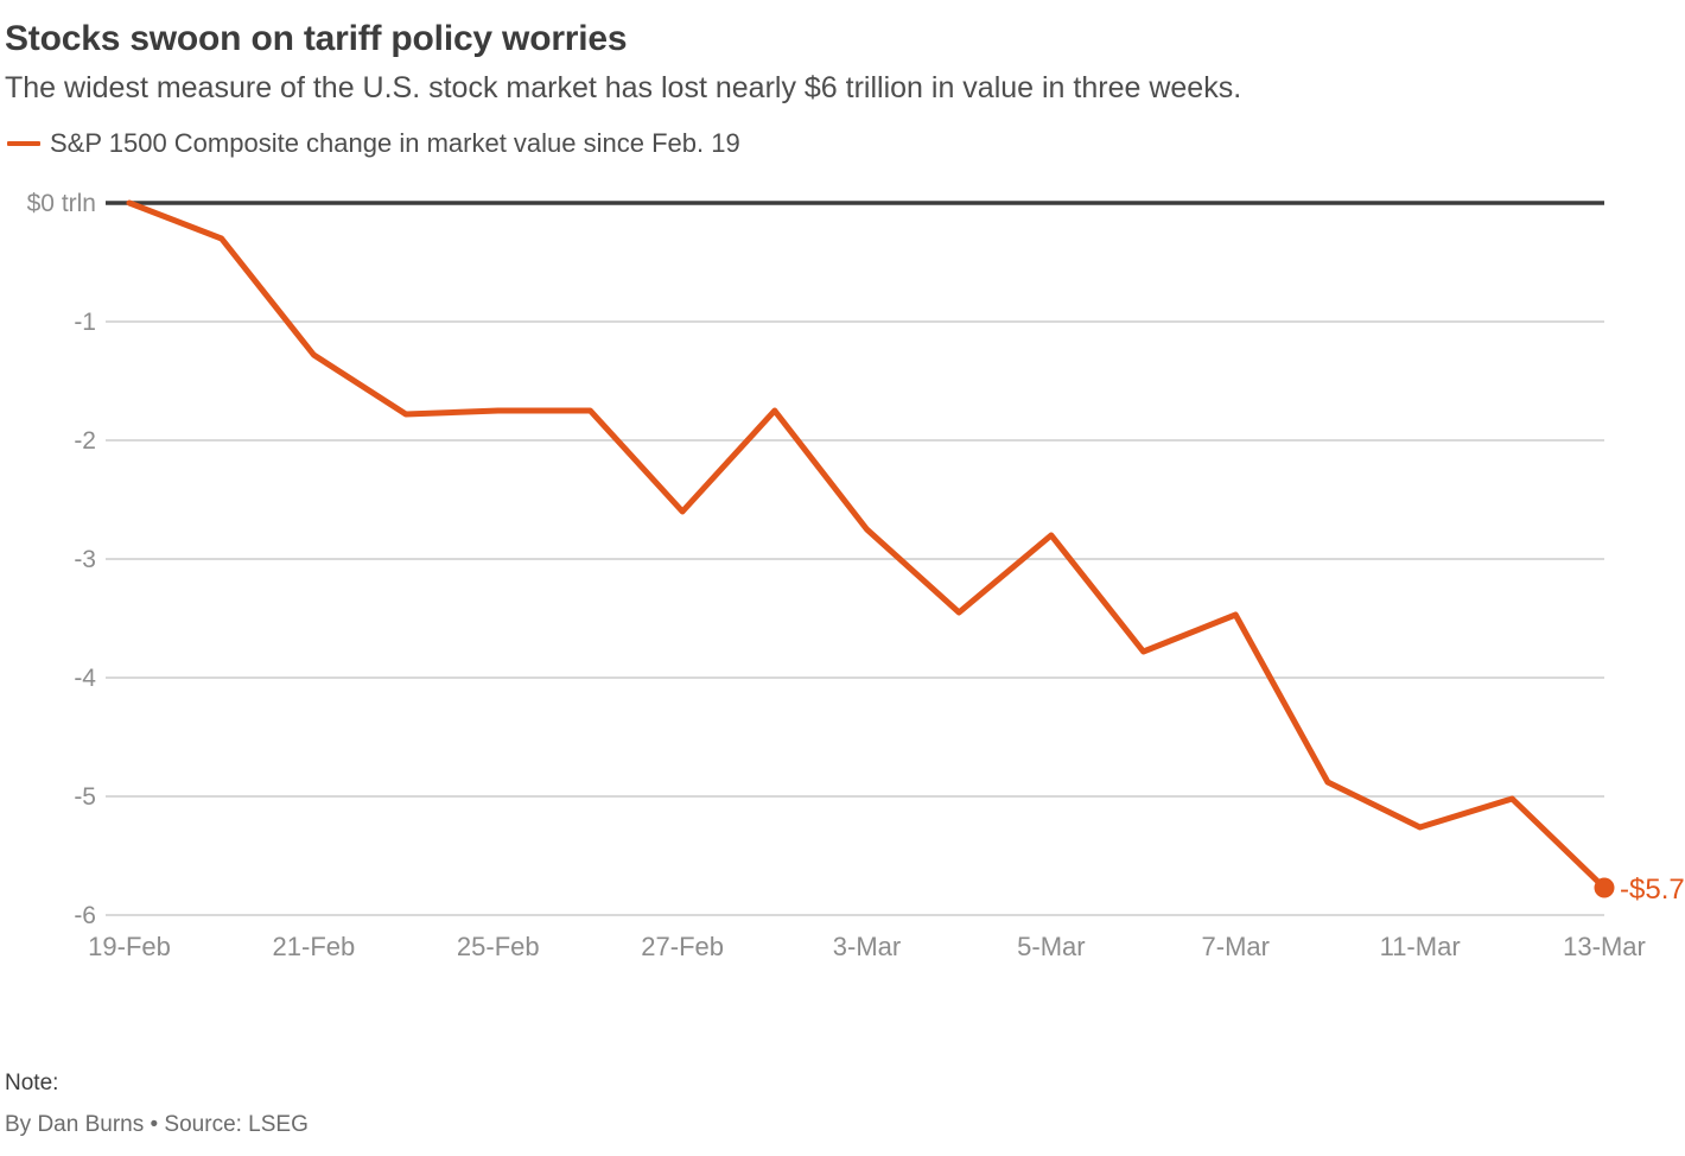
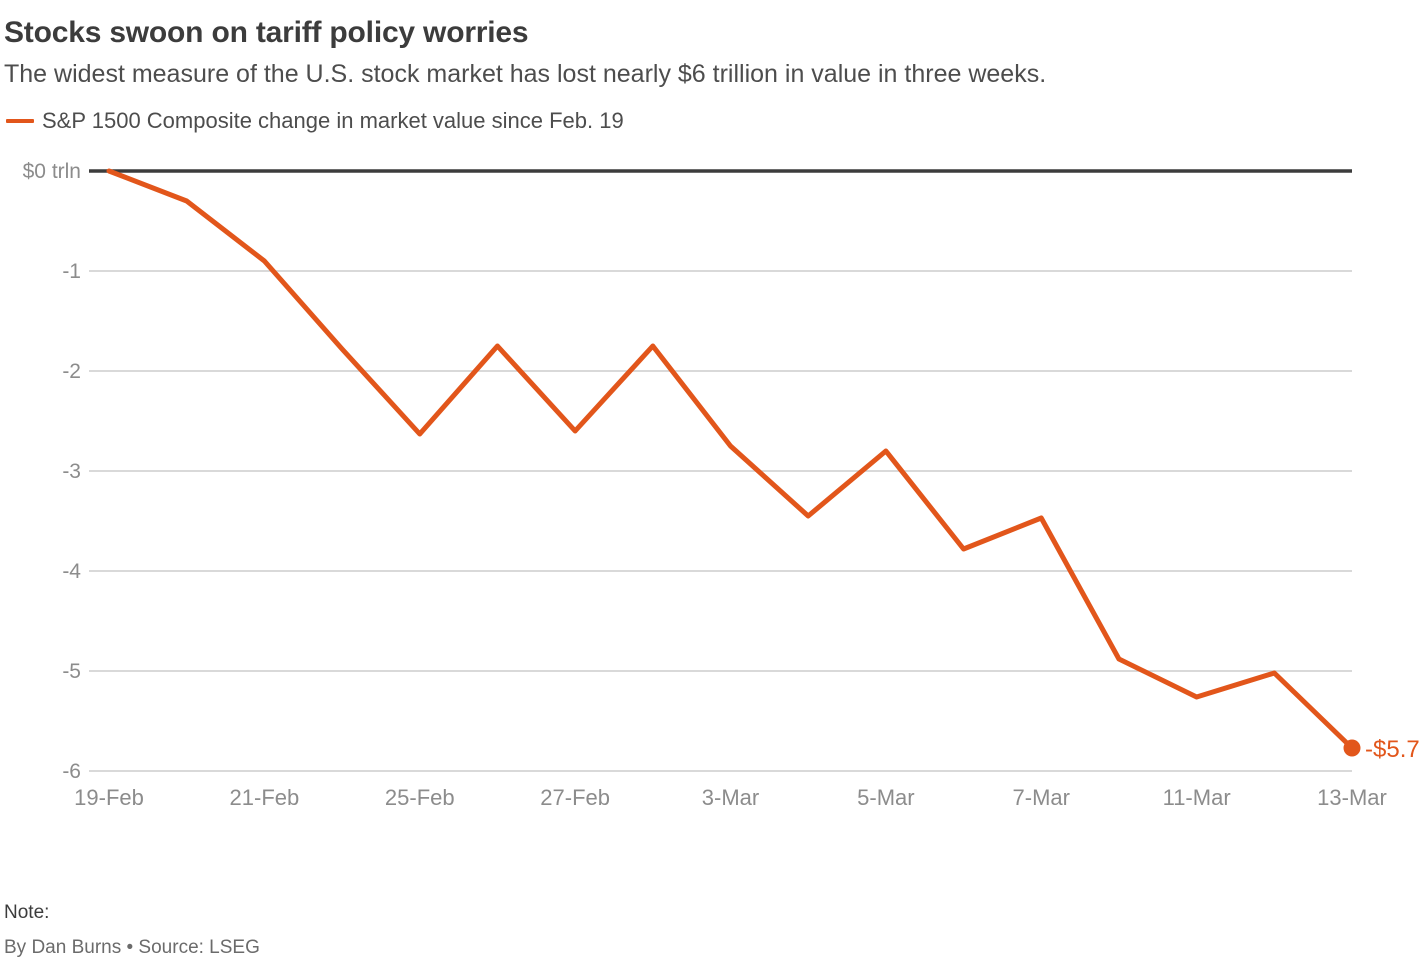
21-Feb: -1.28 -> -0.90
25-Feb: -1.75 -> -2.63
